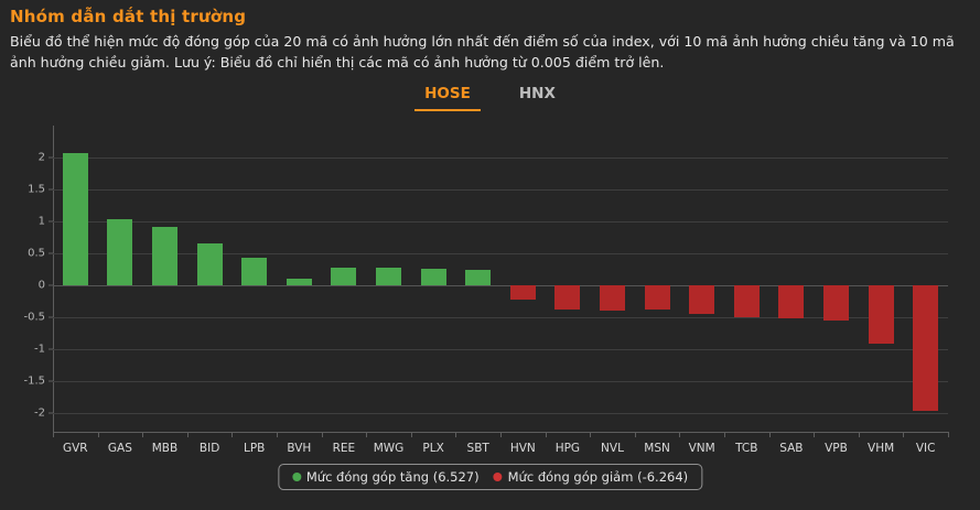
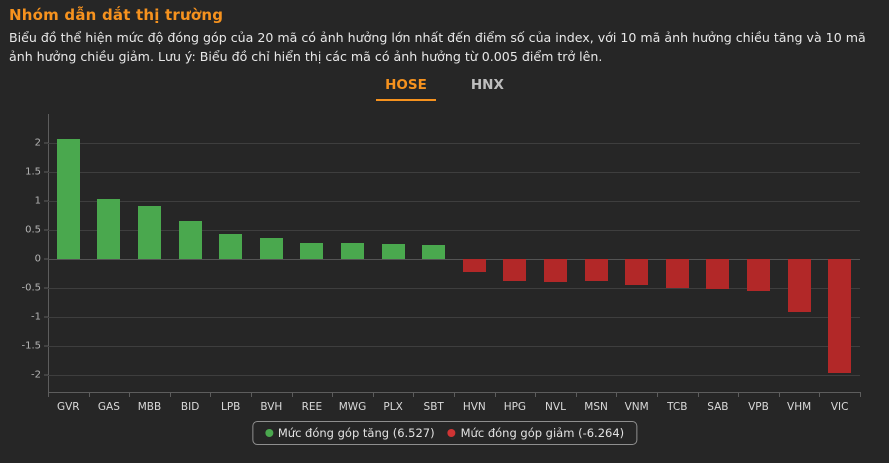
BVH: 0.1 -> 0.4
